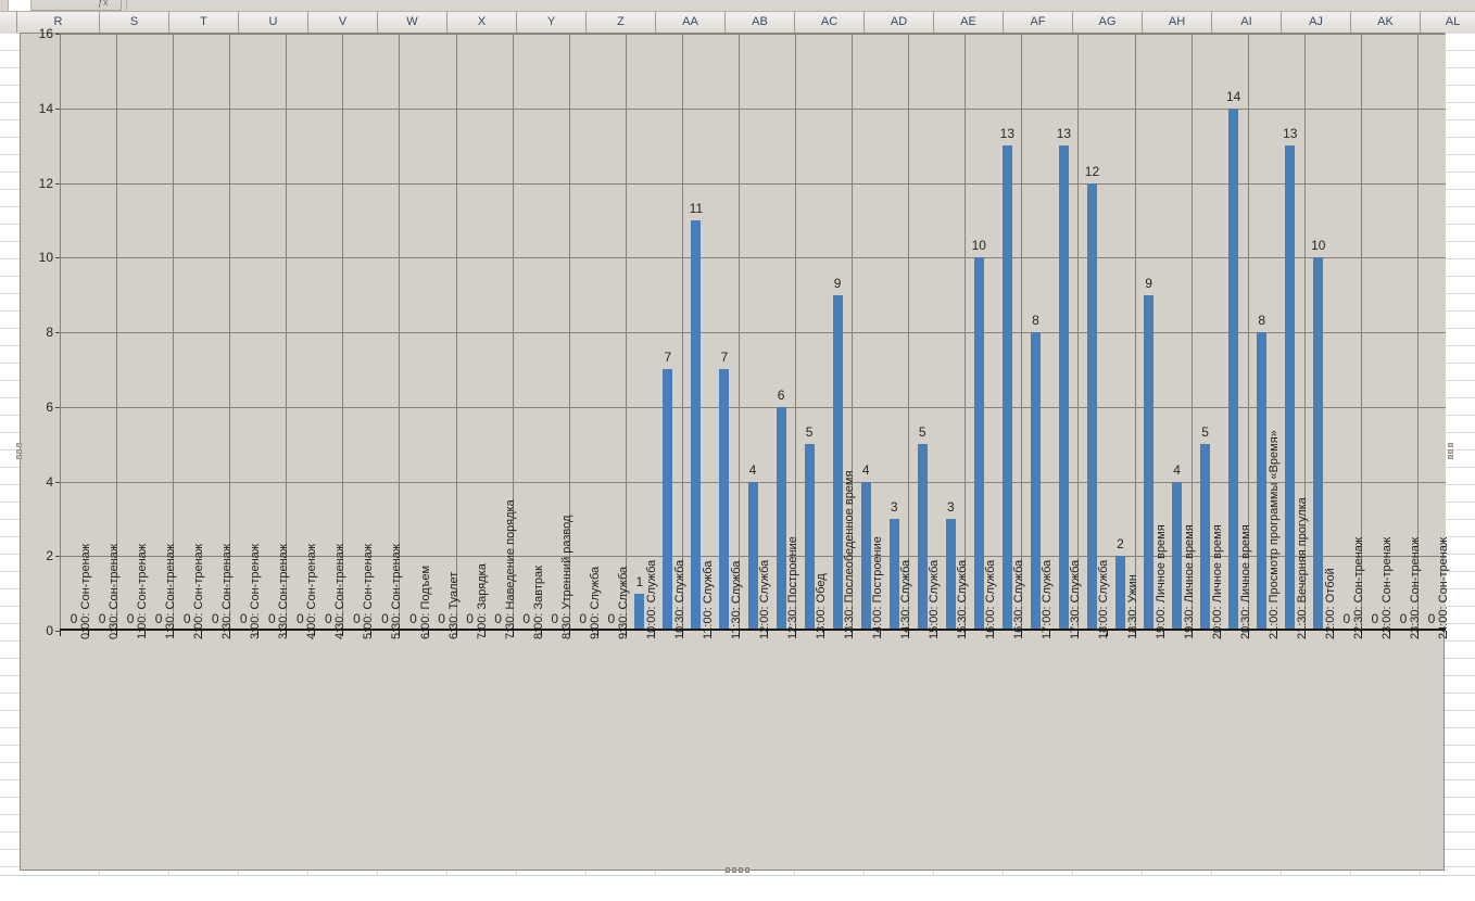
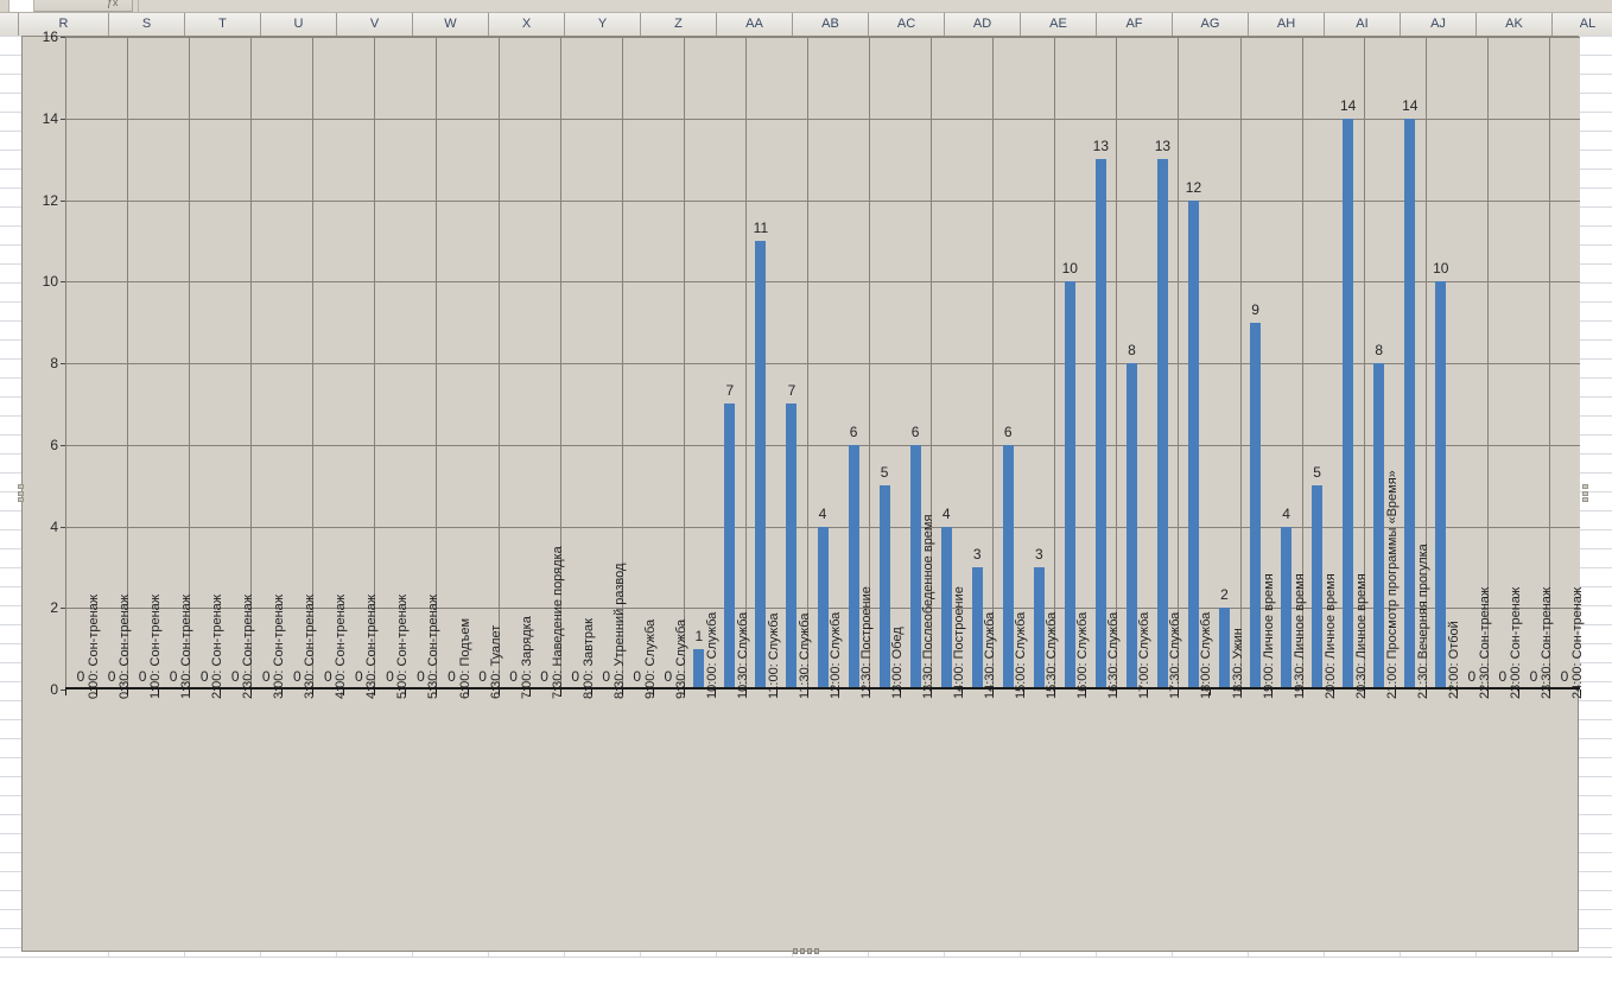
13:30: Послеобеденное время: 9 -> 6
15:00: Служба: 5 -> 6
21:30: Вечерняя прогулка: 13 -> 14
